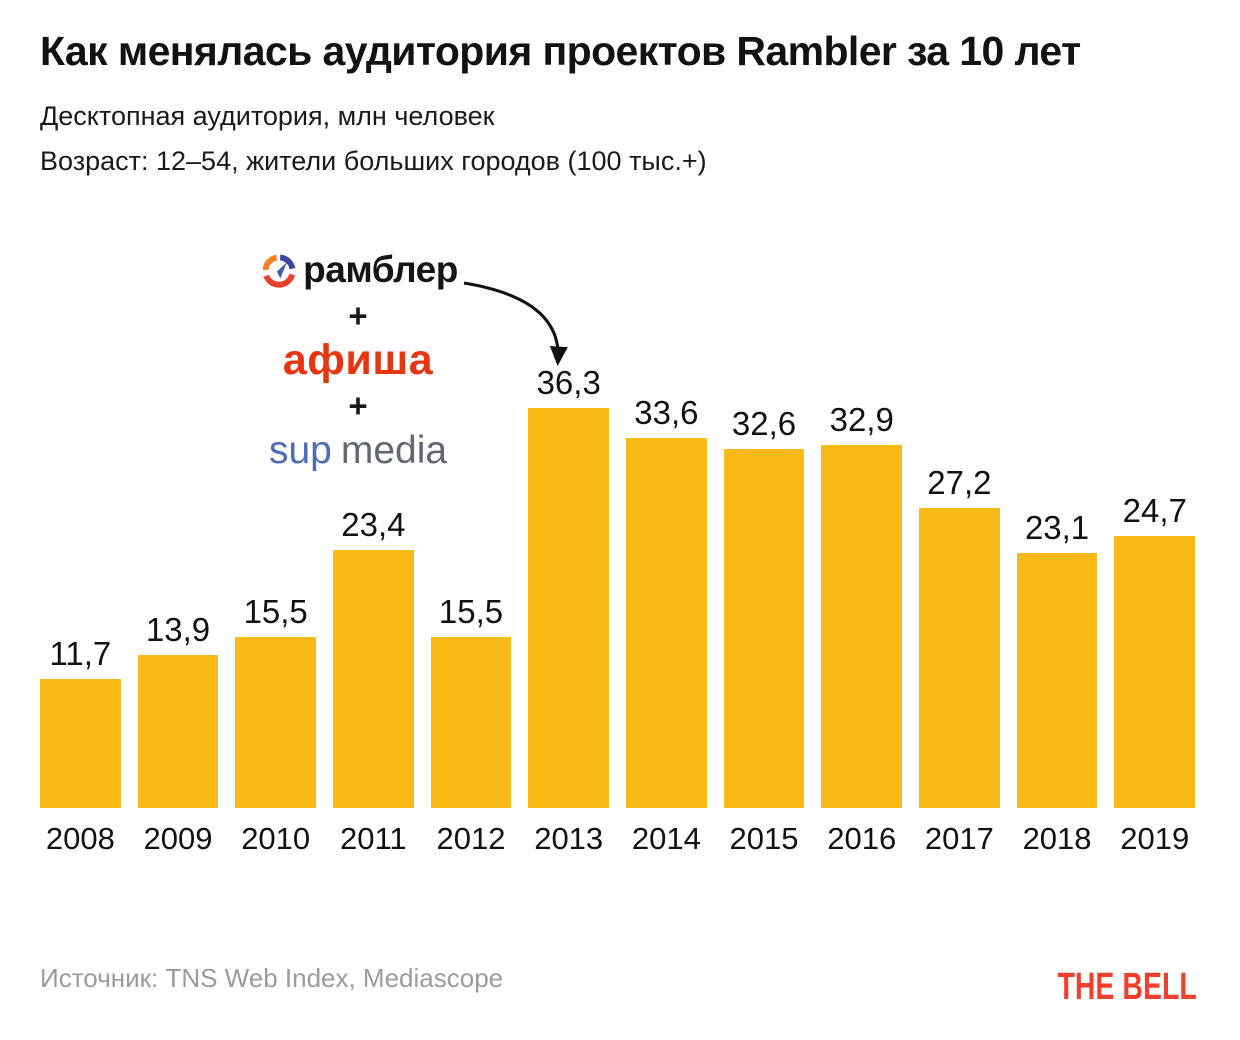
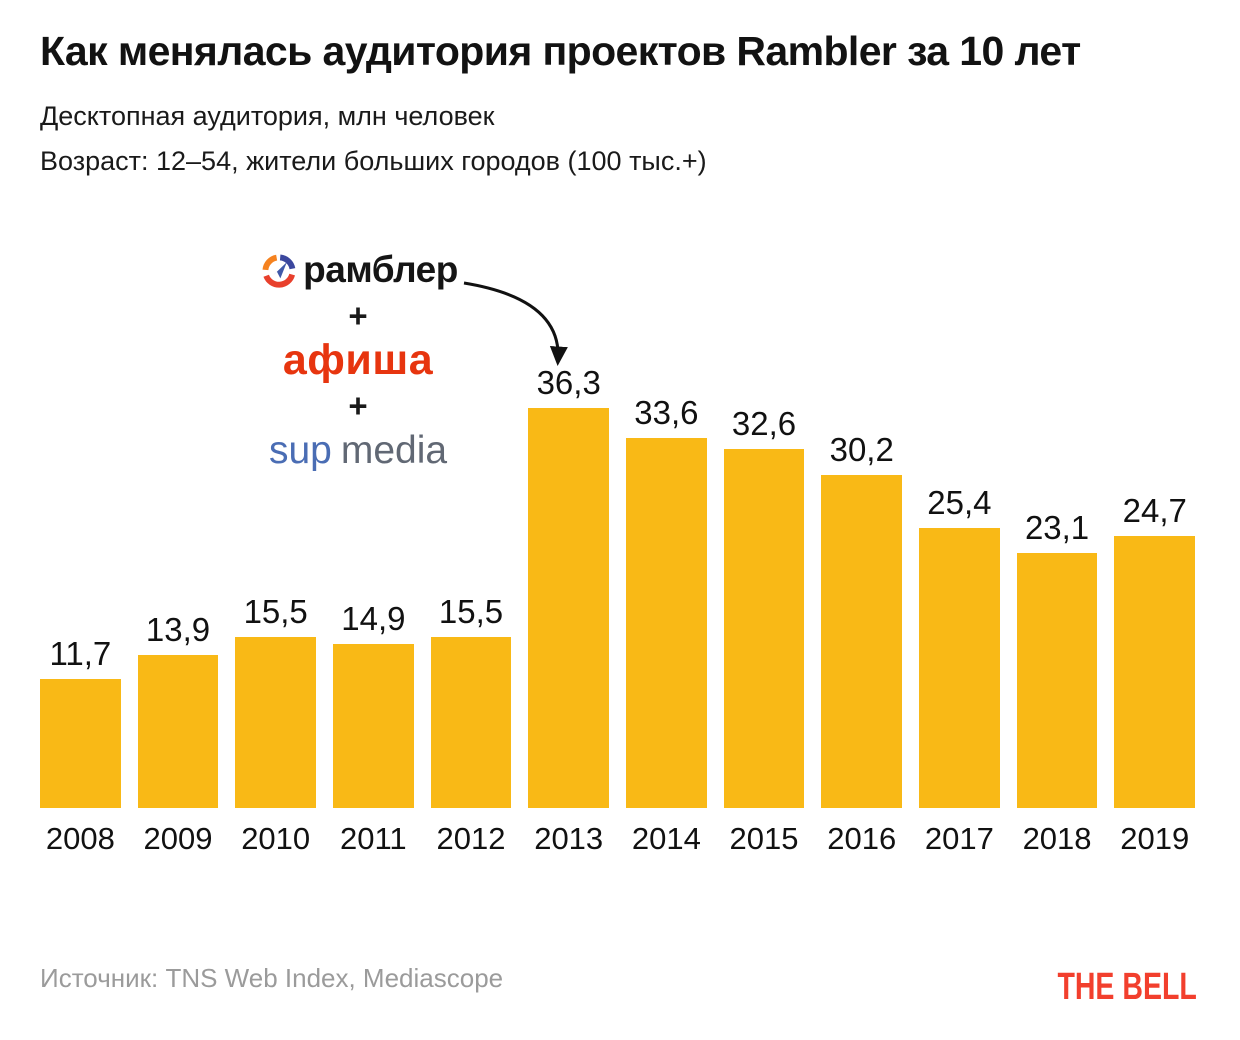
2011: 23,4 -> 14,9
2016: 32,9 -> 30,2
2017: 27,2 -> 25,4
